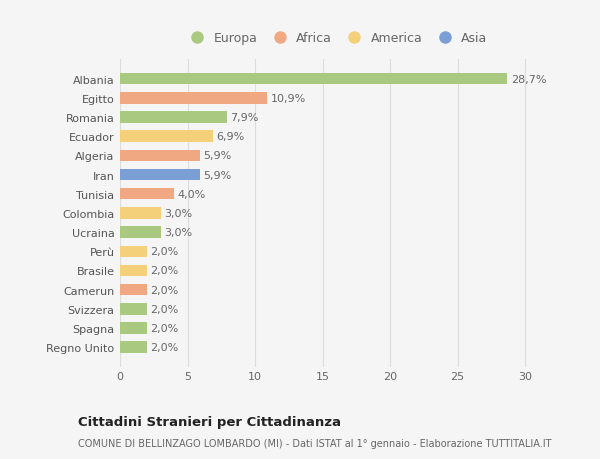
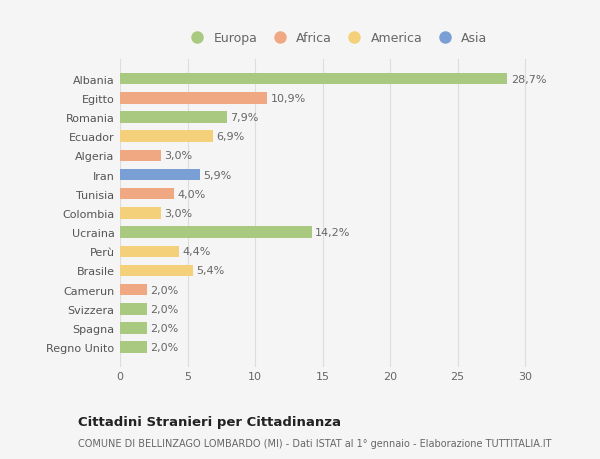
Algeria: 5,9% -> 3,0%
Ucraina: 3,0% -> 14,2%
Perù: 2,0% -> 4,4%
Brasile: 2,0% -> 5,4%
